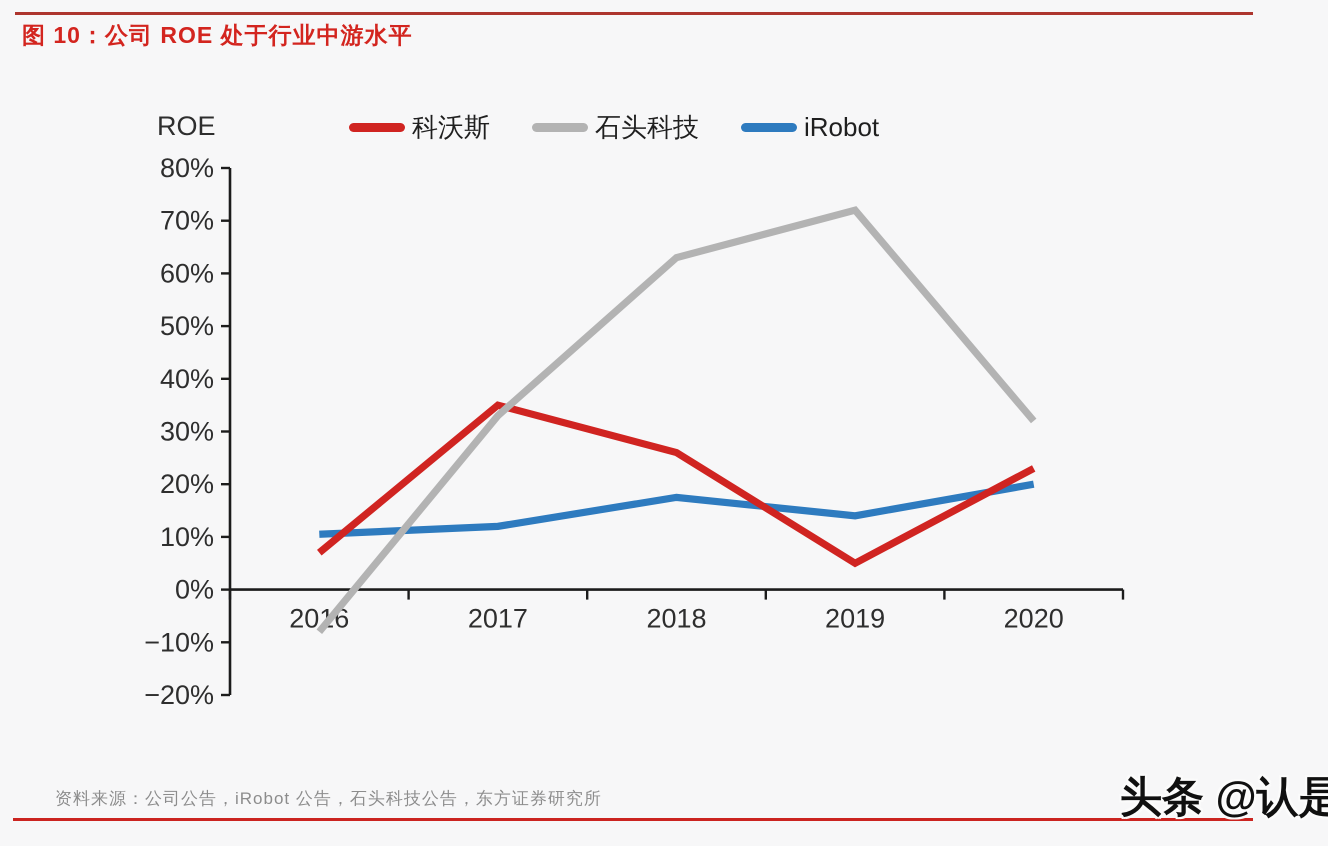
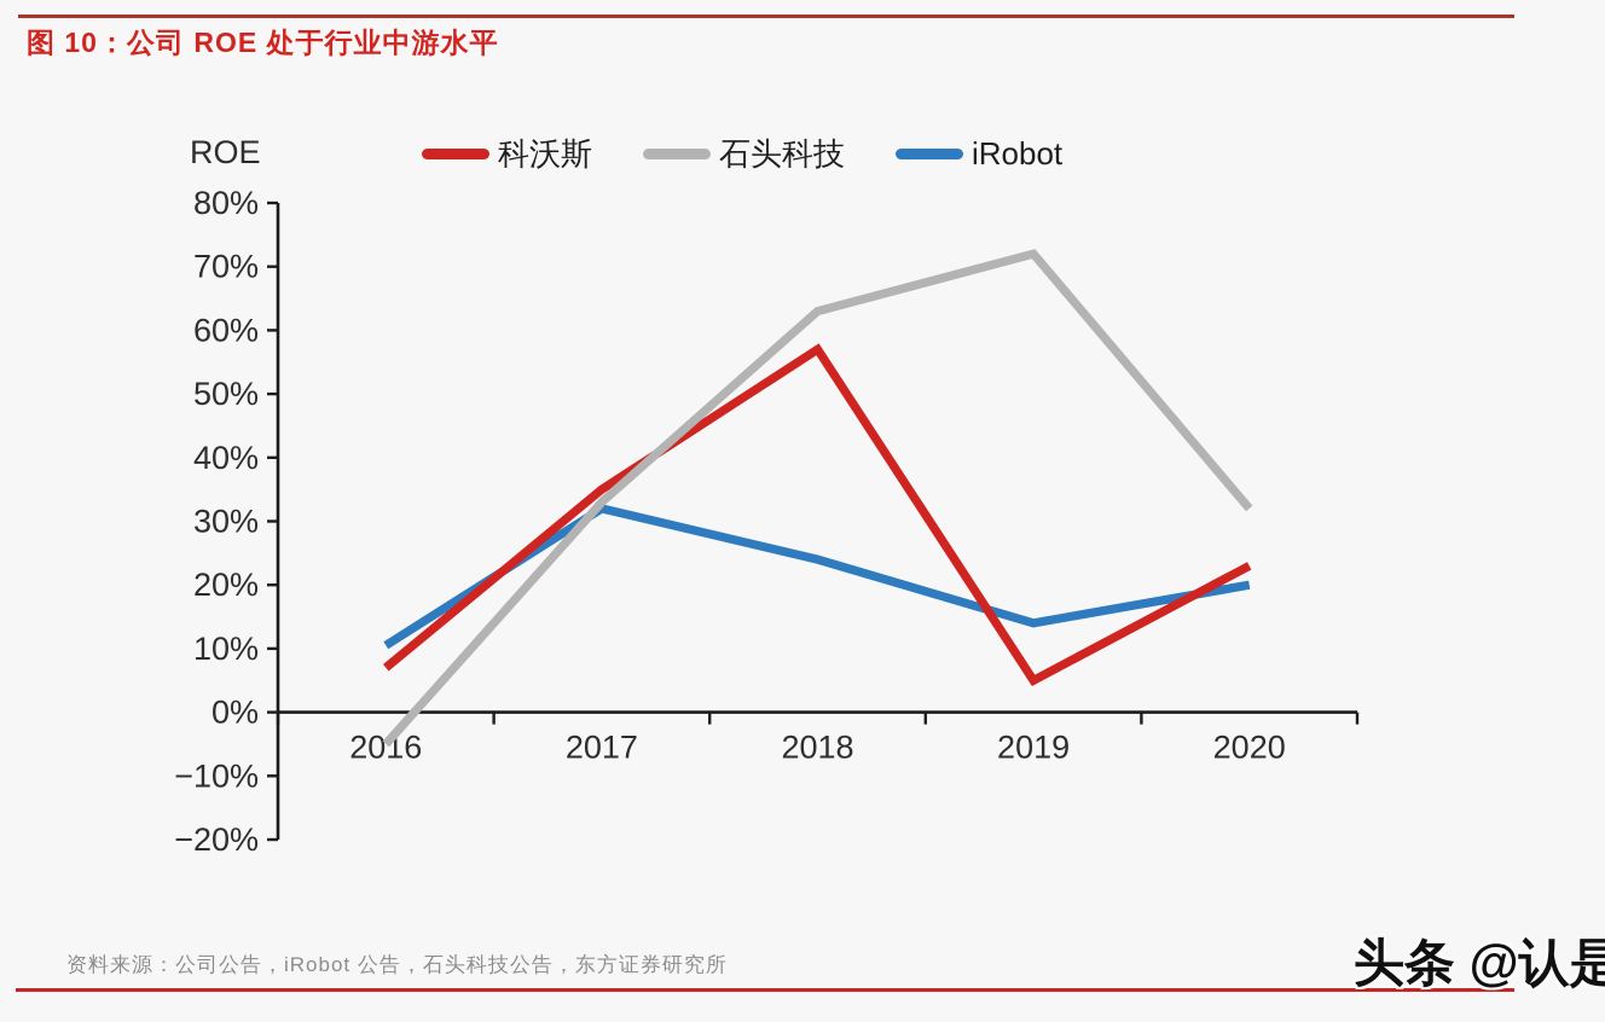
石头科技/2016: -8% -> -5%
iRobot/2017: 12% -> 32%
科沃斯/2018: 26% -> 57%
iRobot/2018: 18% -> 24%
